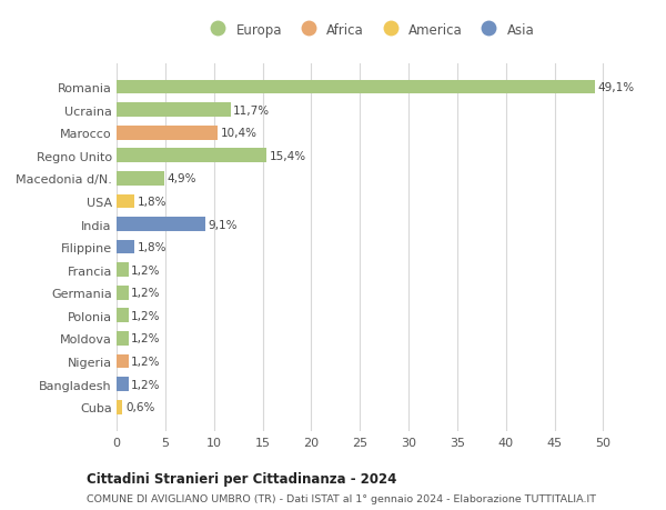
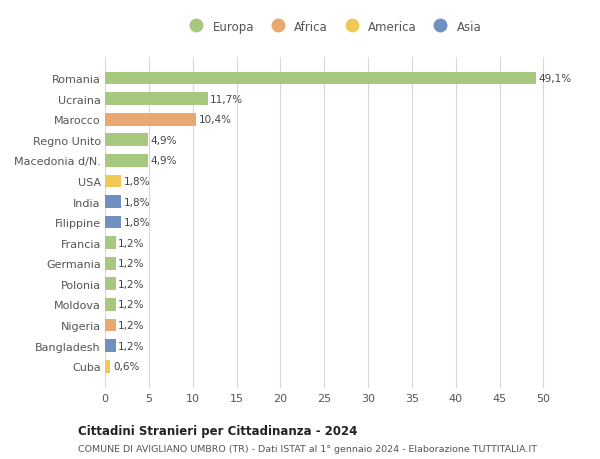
Regno Unito: 15,4% -> 4,9%
India: 9,1% -> 1,8%
